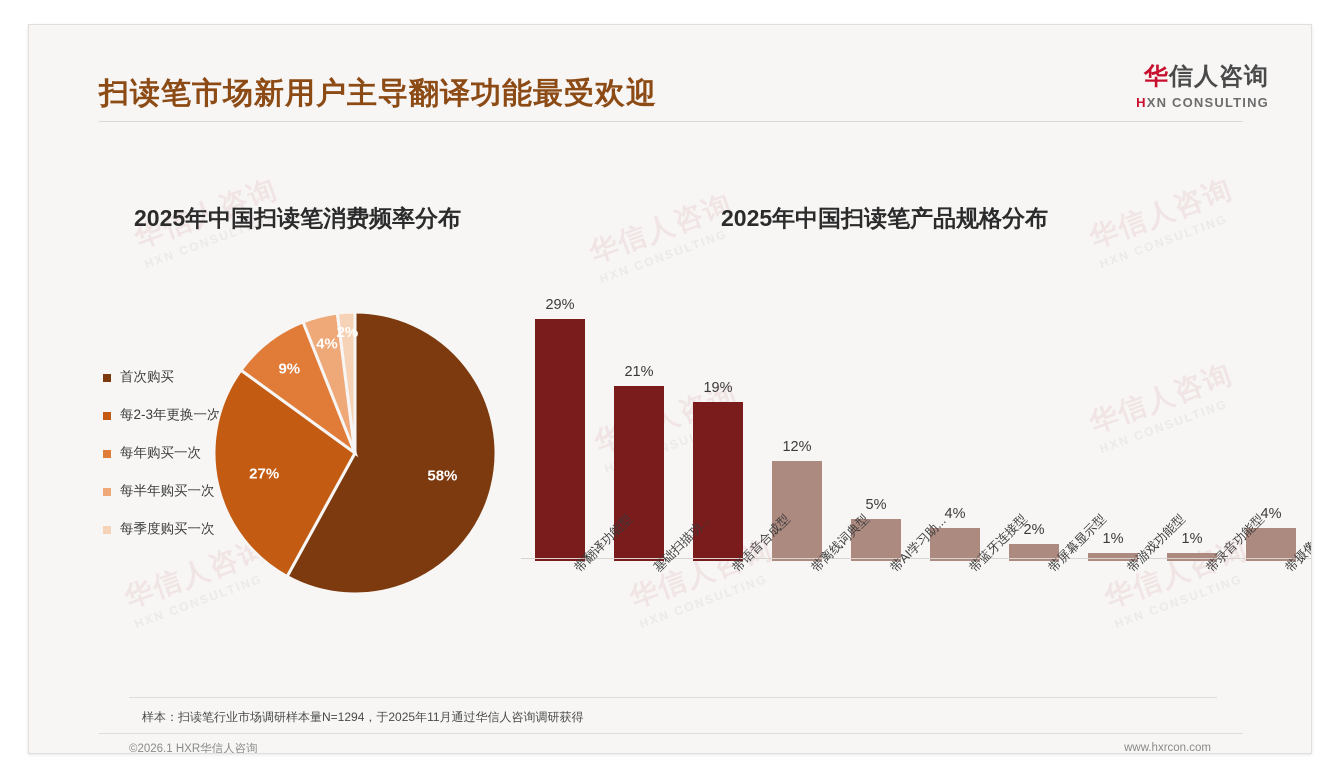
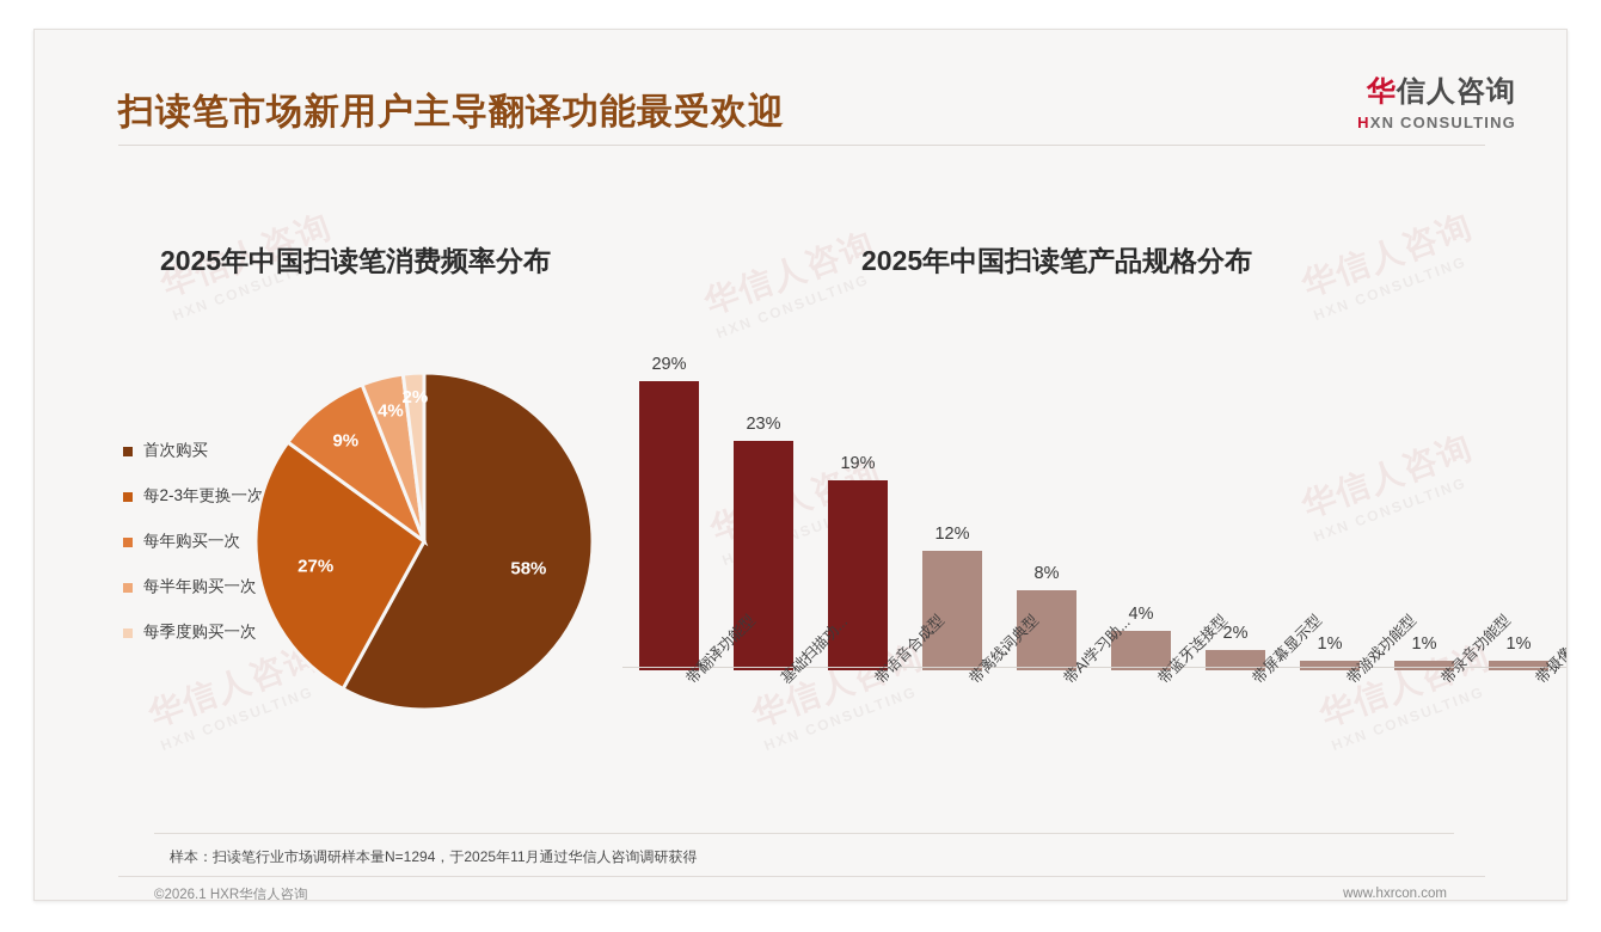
2025年中国扫读笔产品规格分布/基础扫描功...: 21% -> 23%
2025年中国扫读笔产品规格分布/带AI学习助...: 5% -> 8%
2025年中国扫读笔产品规格分布/带摄像头型: 4% -> 1%
